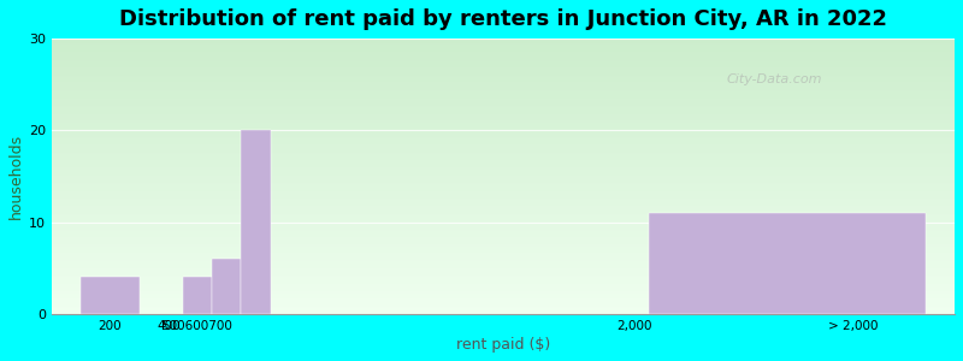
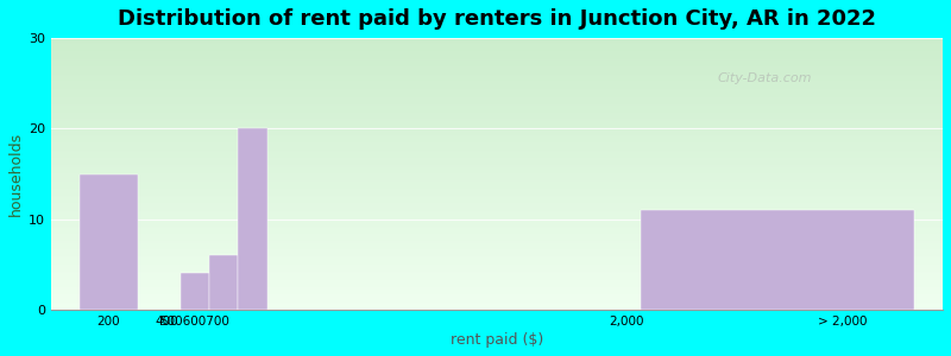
200: 4 -> 15
